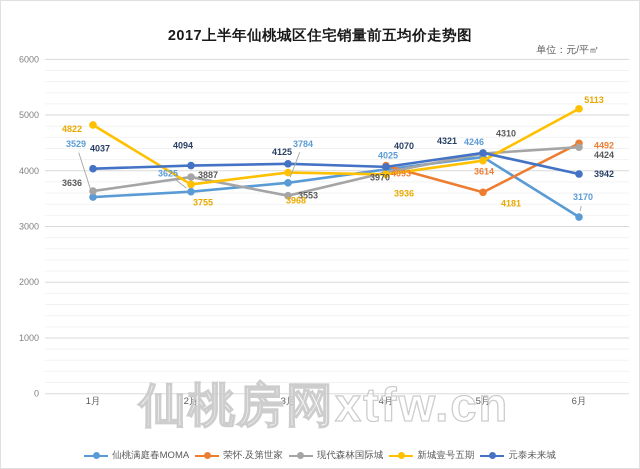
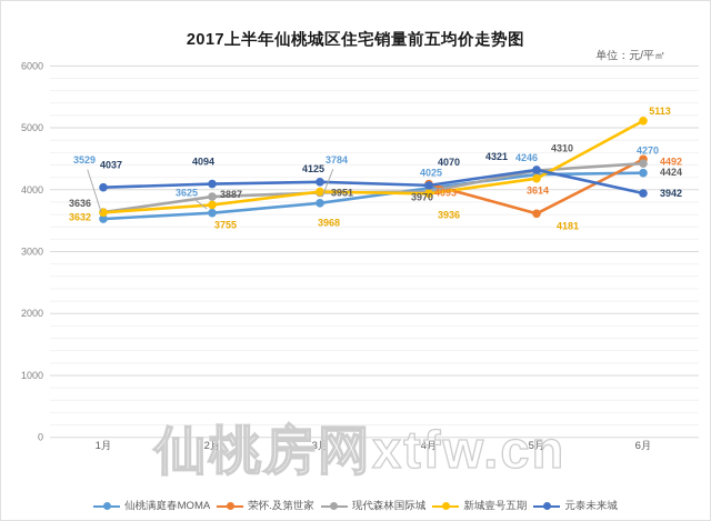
新城壹号五期/1月: 4822 -> 3632
现代森林国际城/3月: 3553 -> 3951
仙桃满庭春MOMA/6月: 3170 -> 4270
